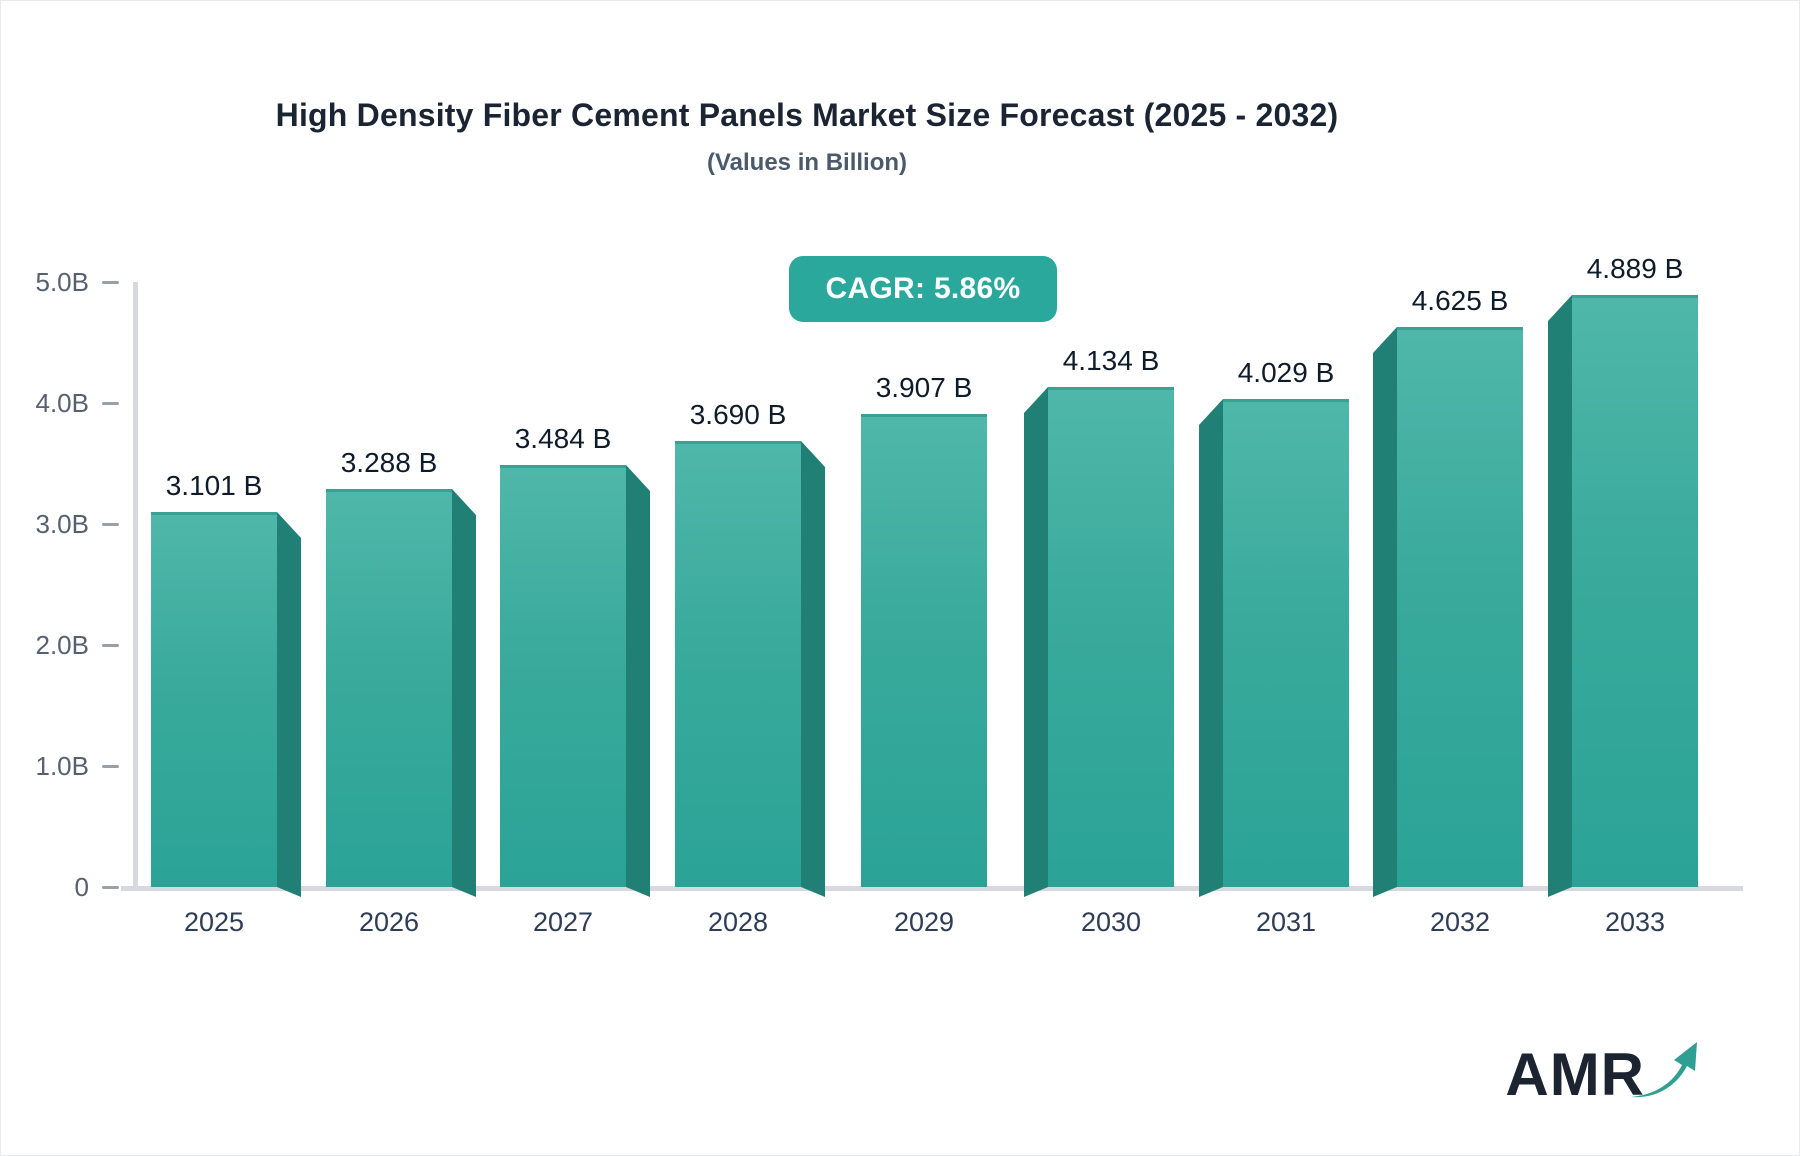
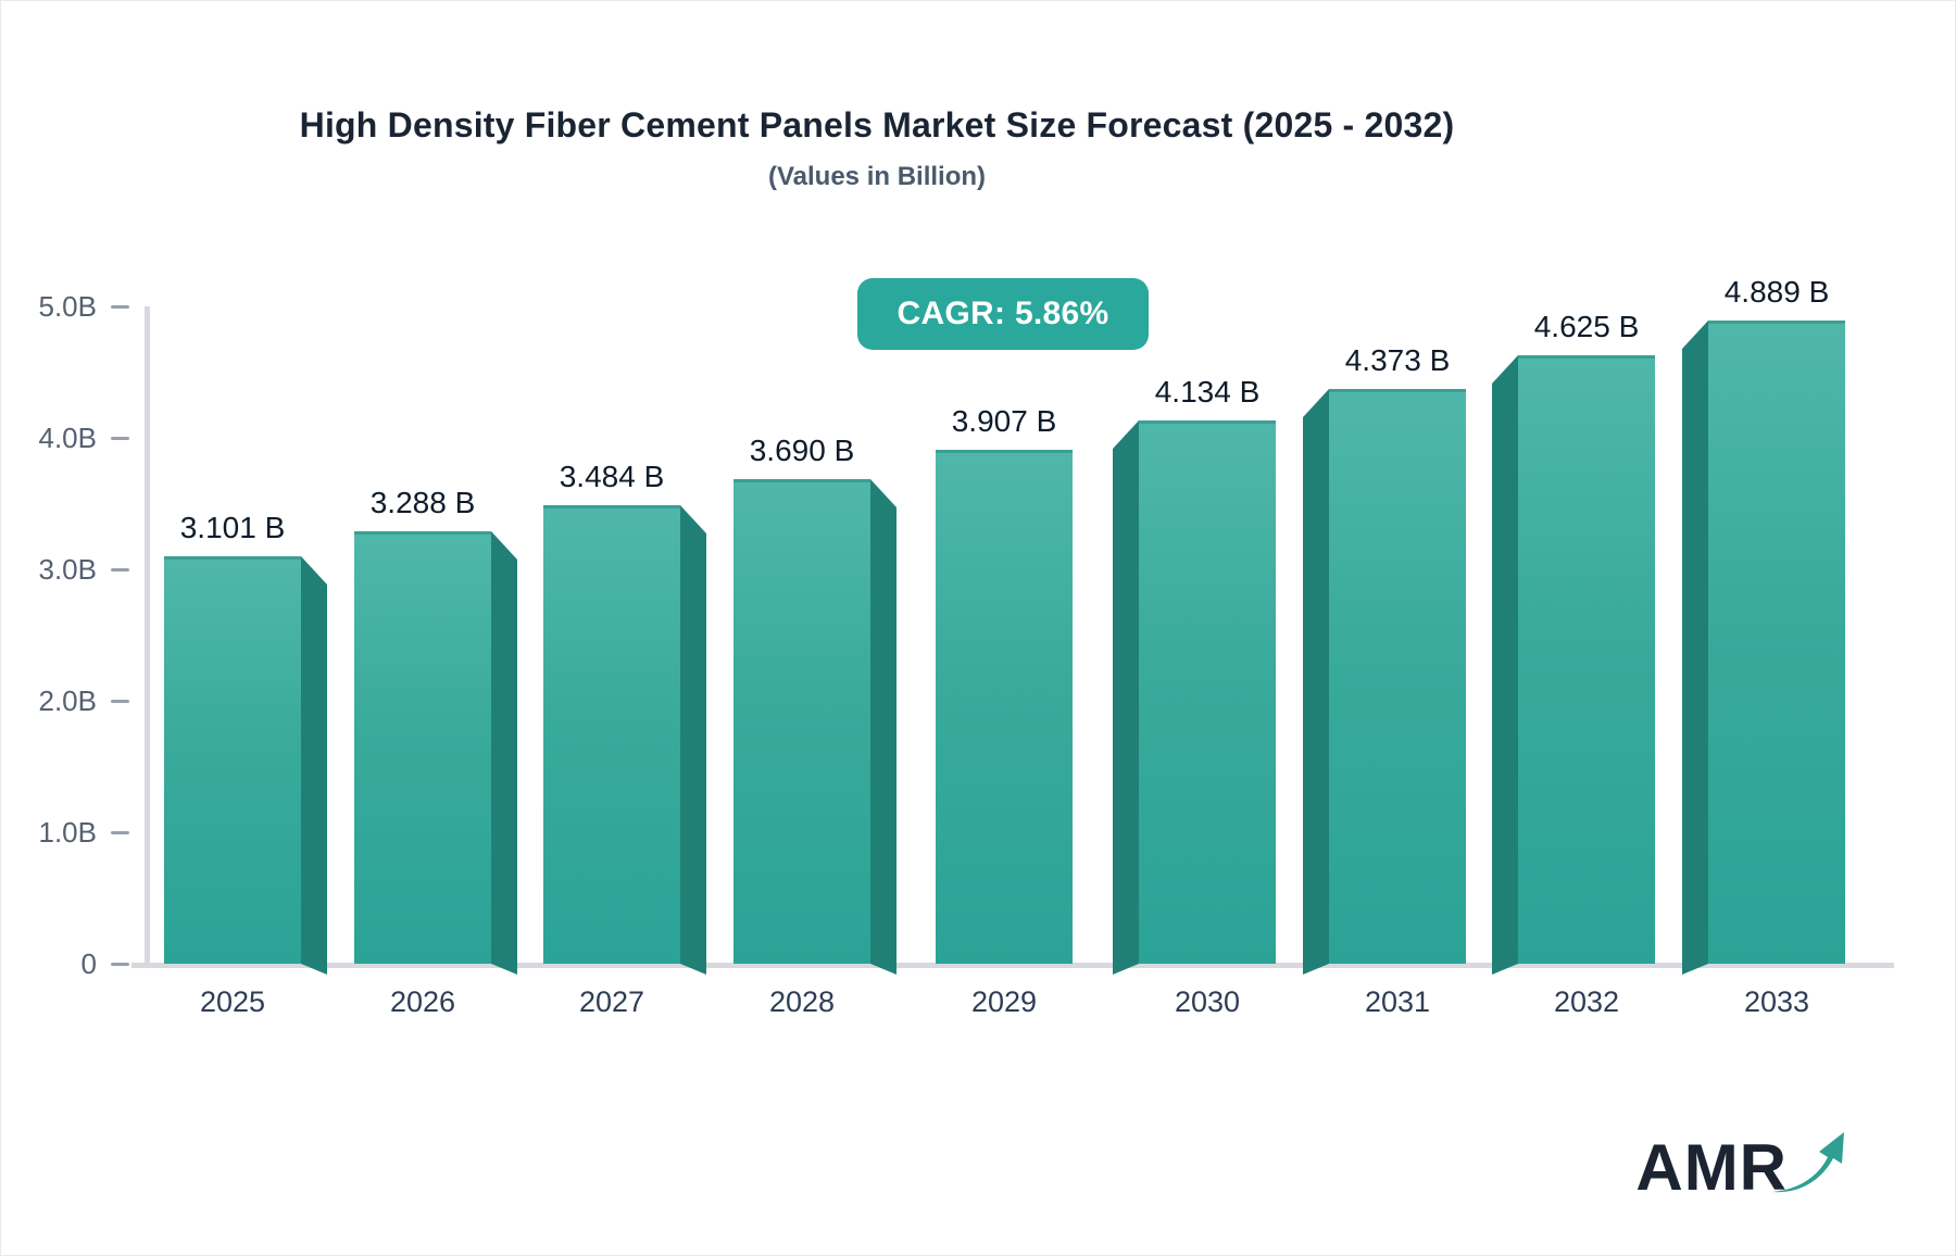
2031: 4.029 -> 4.373
